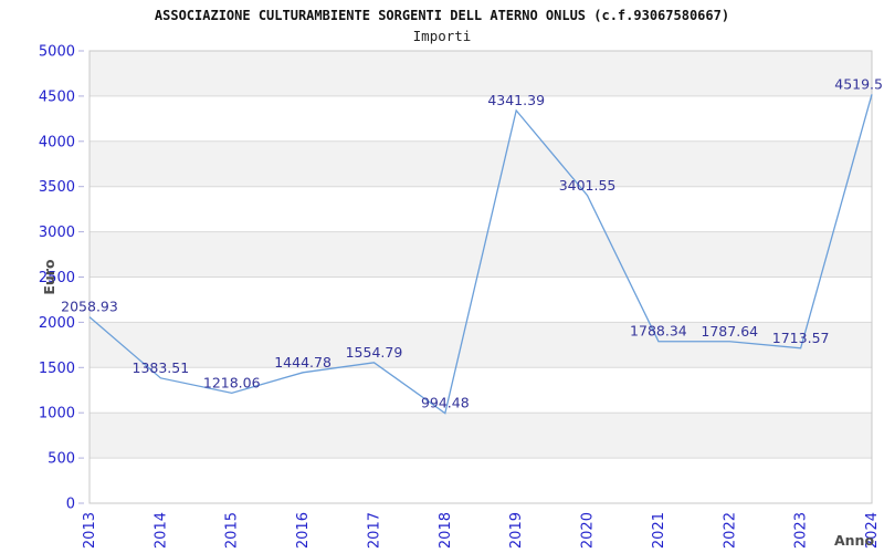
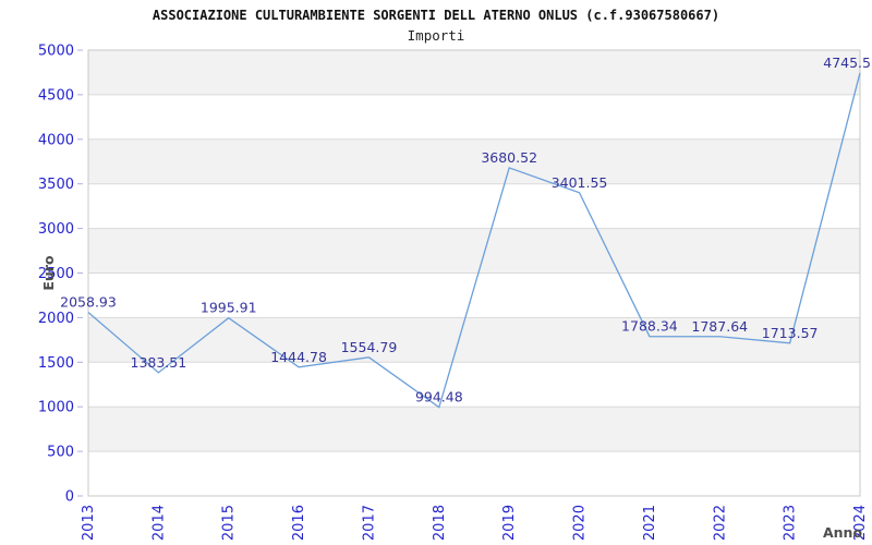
2015: 1218.06 -> 1995.91
2019: 4341.39 -> 3680.52
2024: 4519.5 -> 4745.5
